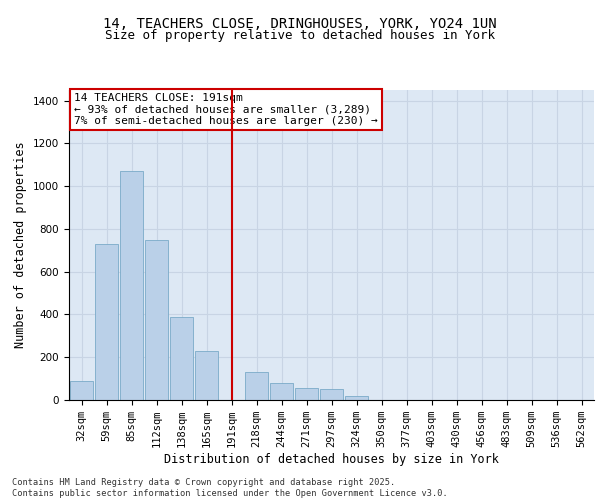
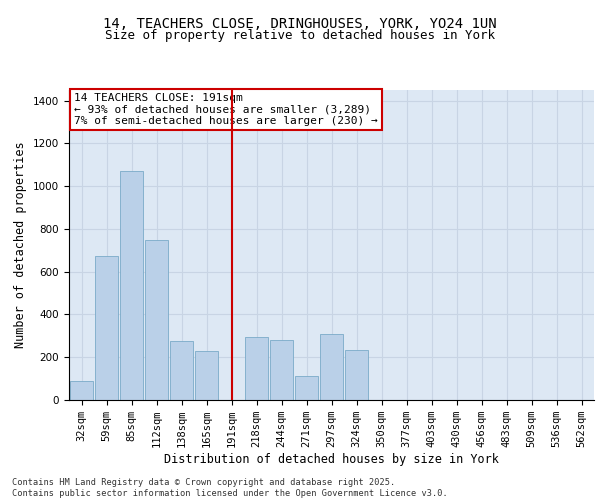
59sqm: 730 -> 675
138sqm: 390 -> 275
218sqm: 130 -> 295
244sqm: 80 -> 280
271sqm: 55 -> 110
297sqm: 50 -> 310
324sqm: 20 -> 235
